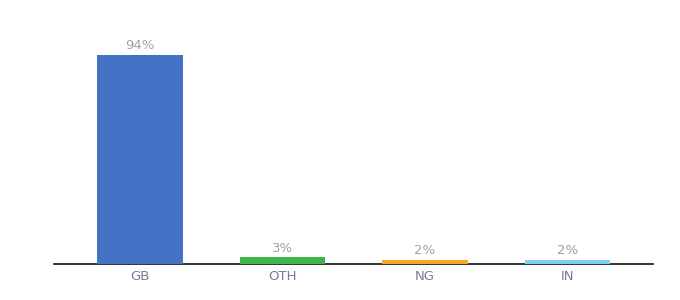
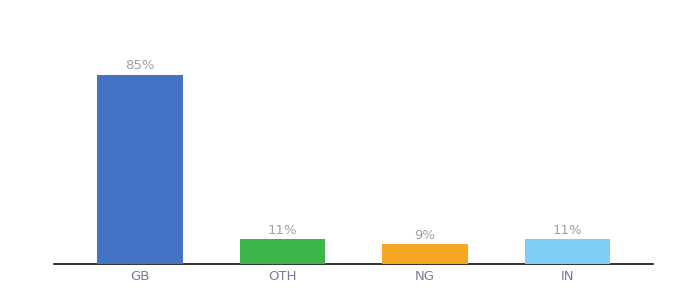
GB: 94% -> 85%
OTH: 3% -> 11%
NG: 2% -> 9%
IN: 2% -> 11%
